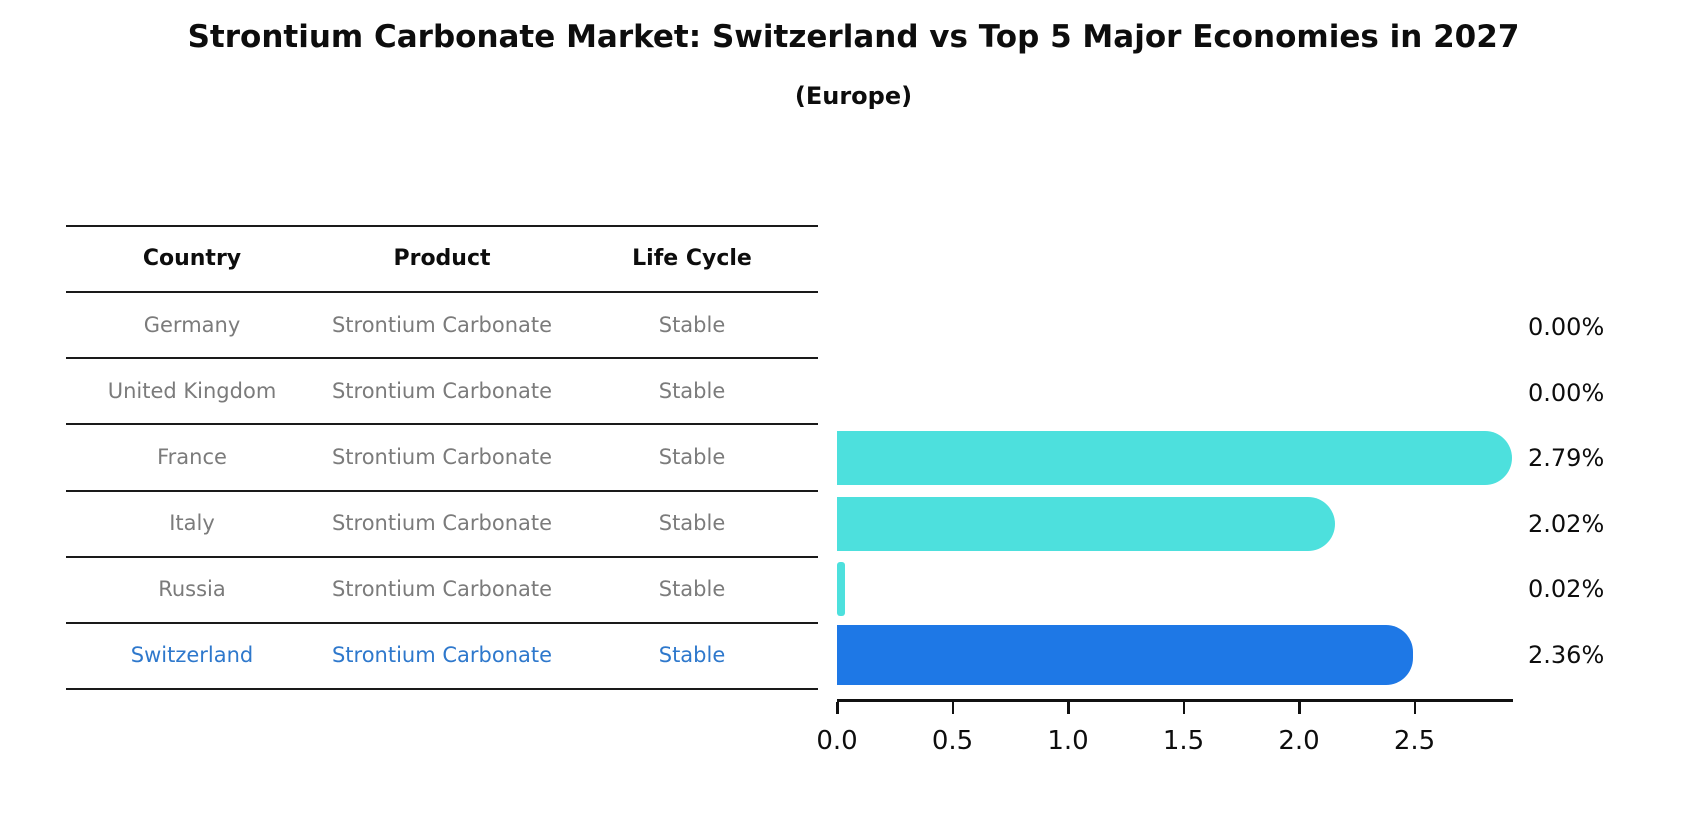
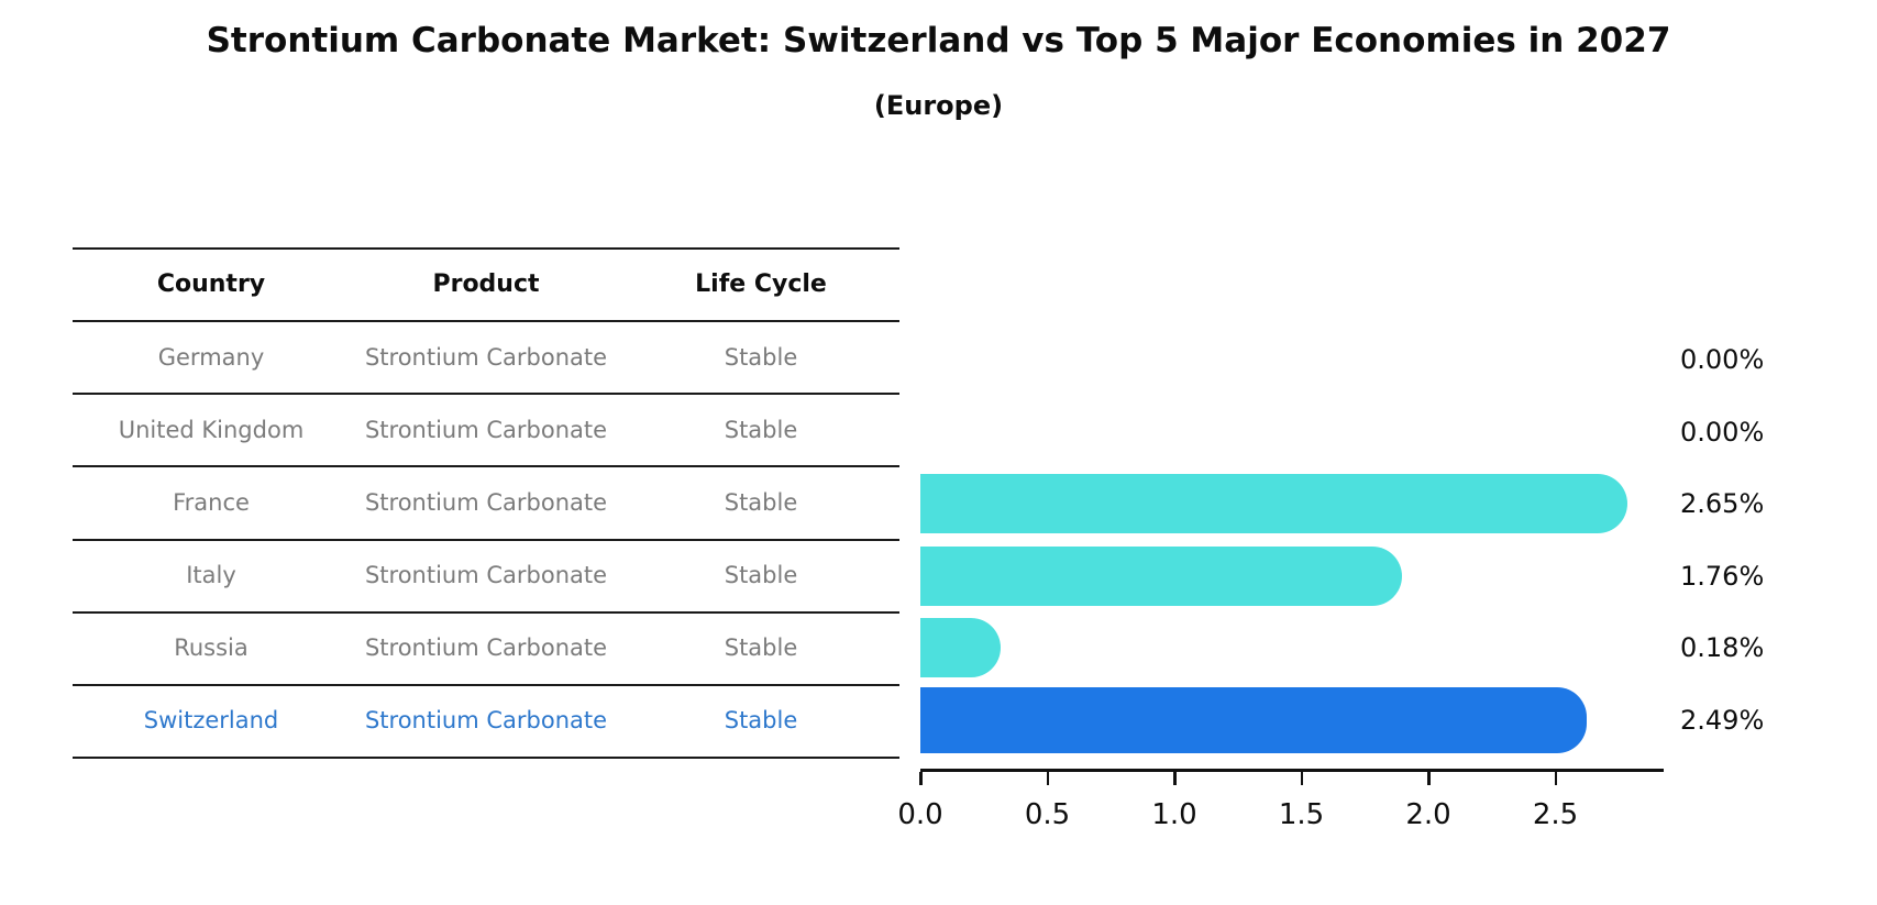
France: 2.79% -> 2.65%
Italy: 2.02% -> 1.76%
Russia: 0.02% -> 0.18%
Switzerland: 2.36% -> 2.49%
